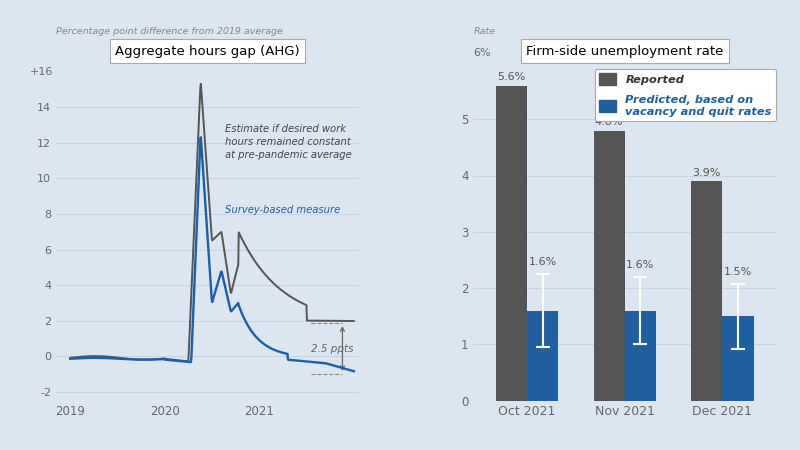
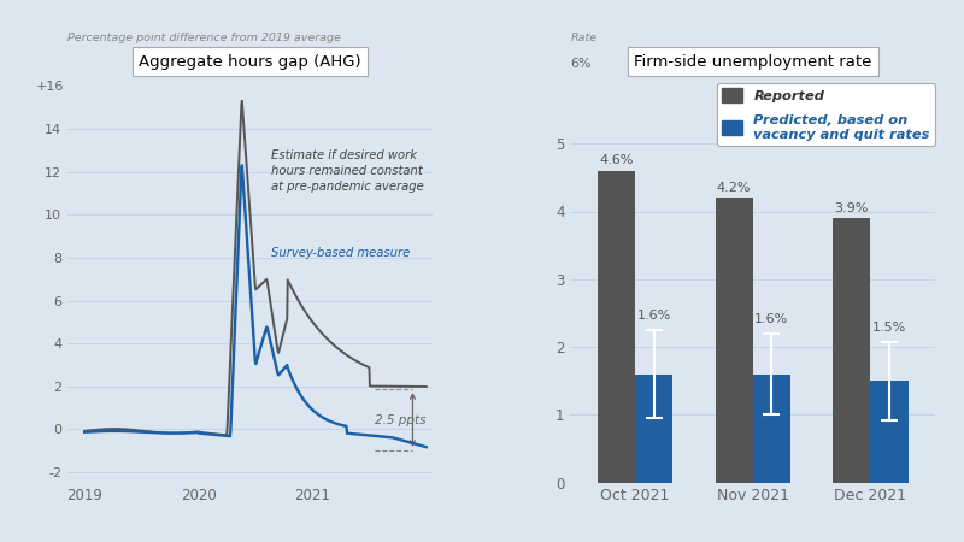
Firm-side unemployment rate/Reported/Oct 2021: 5.6% -> 4.6%
Firm-side unemployment rate/Reported/Nov 2021: 4.8% -> 4.2%
